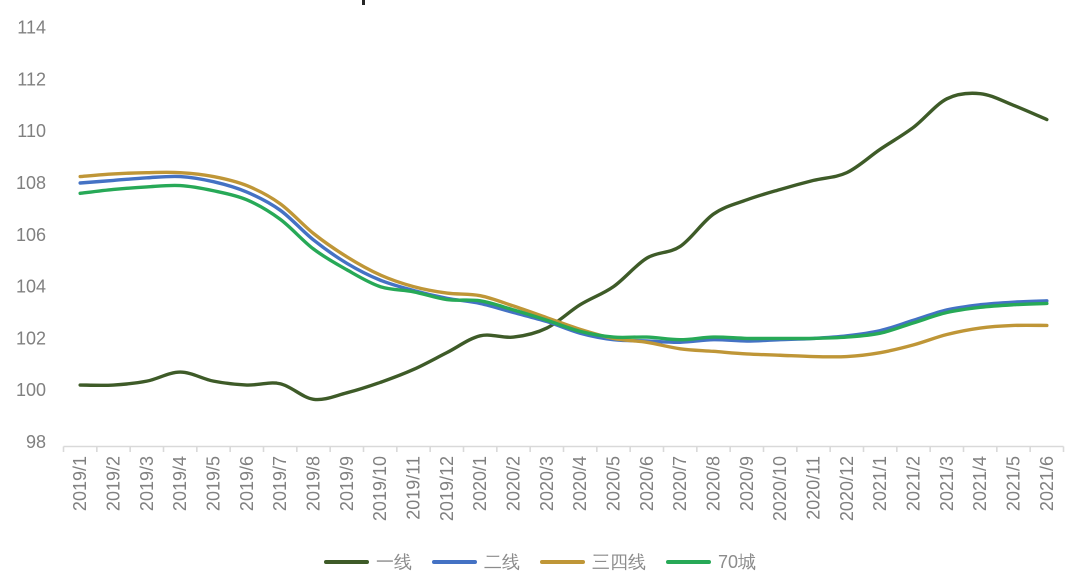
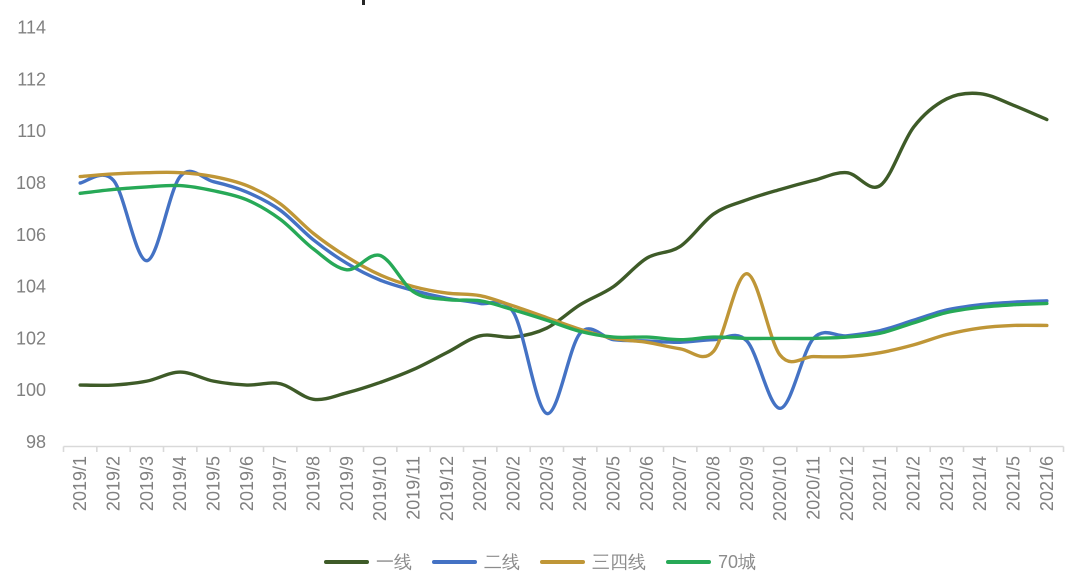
二线/2019/3: 108.2 -> 105.0
70城/2019/10: 104.0 -> 105.2
二线/2020/3: 102.7 -> 99.1
三四线/2020/9: 101.4 -> 104.5
二线/2020/10: 102.0 -> 99.3
一线/2021/1: 109.3 -> 107.9
